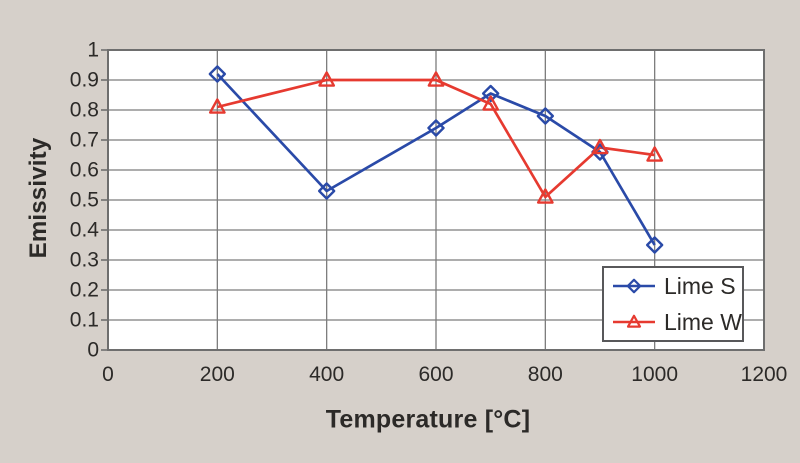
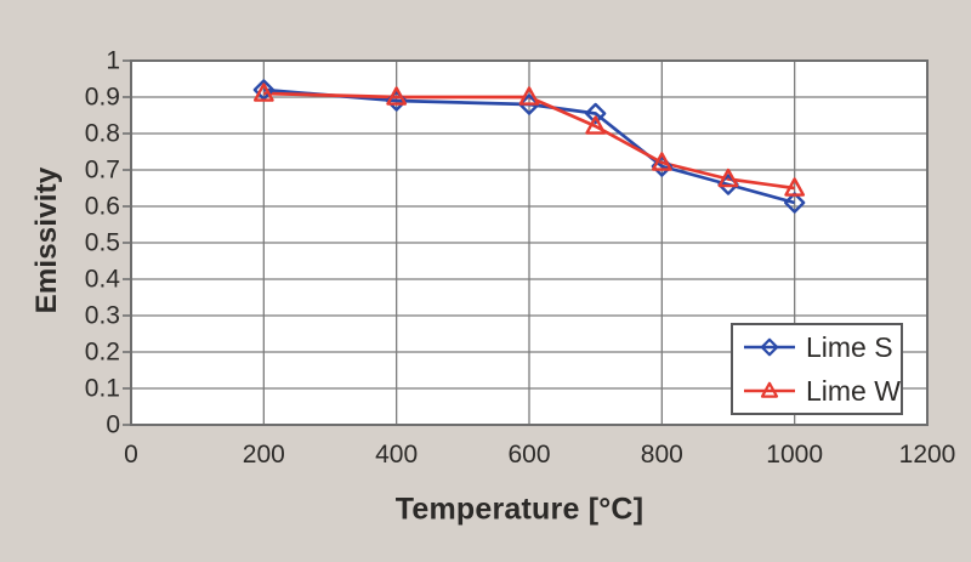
Lime W/200: 0.81 -> 0.91
Lime S/400: 0.53 -> 0.89
Lime S/600: 0.74 -> 0.88
Lime S/800: 0.78 -> 0.71
Lime W/800: 0.51 -> 0.72
Lime S/1000: 0.35 -> 0.61
